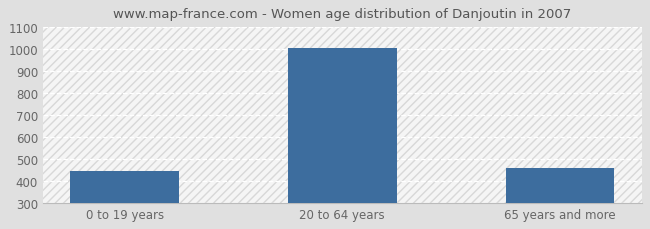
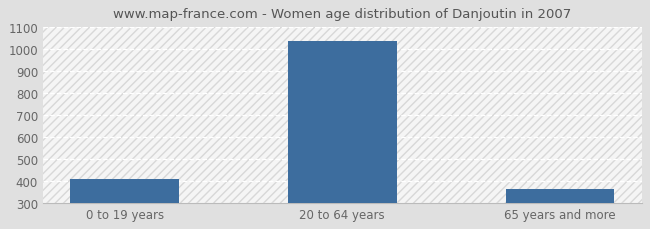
0 to 19 years: 445 -> 410
20 to 64 years: 1005 -> 1035
65 years and more: 460 -> 365
